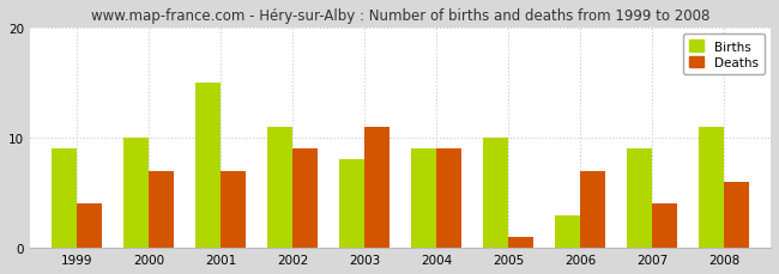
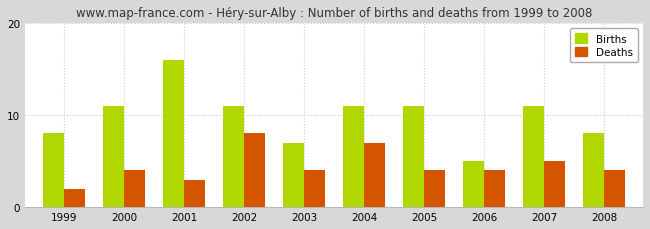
Births/1999: 9 -> 8
Deaths/1999: 4 -> 2
Births/2000: 10 -> 11
Deaths/2000: 7 -> 4
Births/2001: 15 -> 16
Deaths/2001: 7 -> 3
Deaths/2002: 9 -> 8
Births/2003: 8 -> 7
Deaths/2003: 11 -> 4
Births/2004: 9 -> 11
Deaths/2004: 9 -> 7
Births/2005: 10 -> 11
Deaths/2005: 1 -> 4
Births/2006: 3 -> 5
Deaths/2006: 7 -> 4
Births/2007: 9 -> 11
Deaths/2007: 4 -> 5
Births/2008: 11 -> 8
Deaths/2008: 6 -> 4
